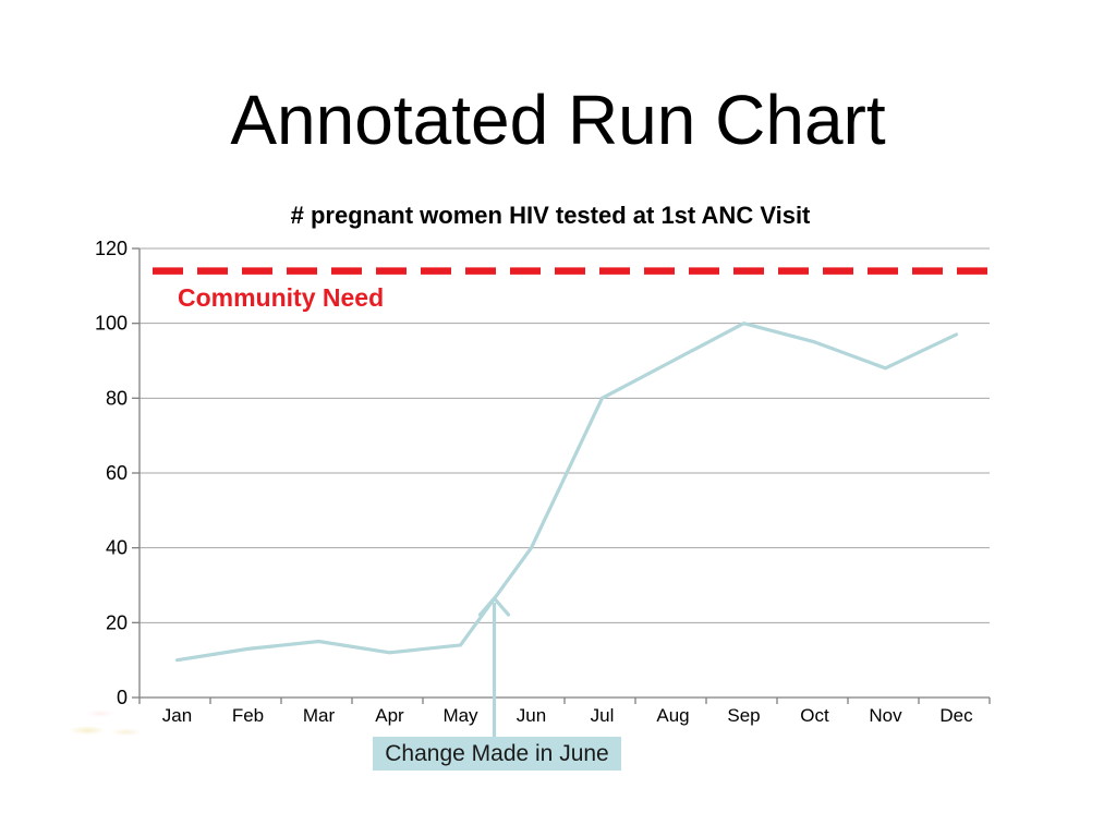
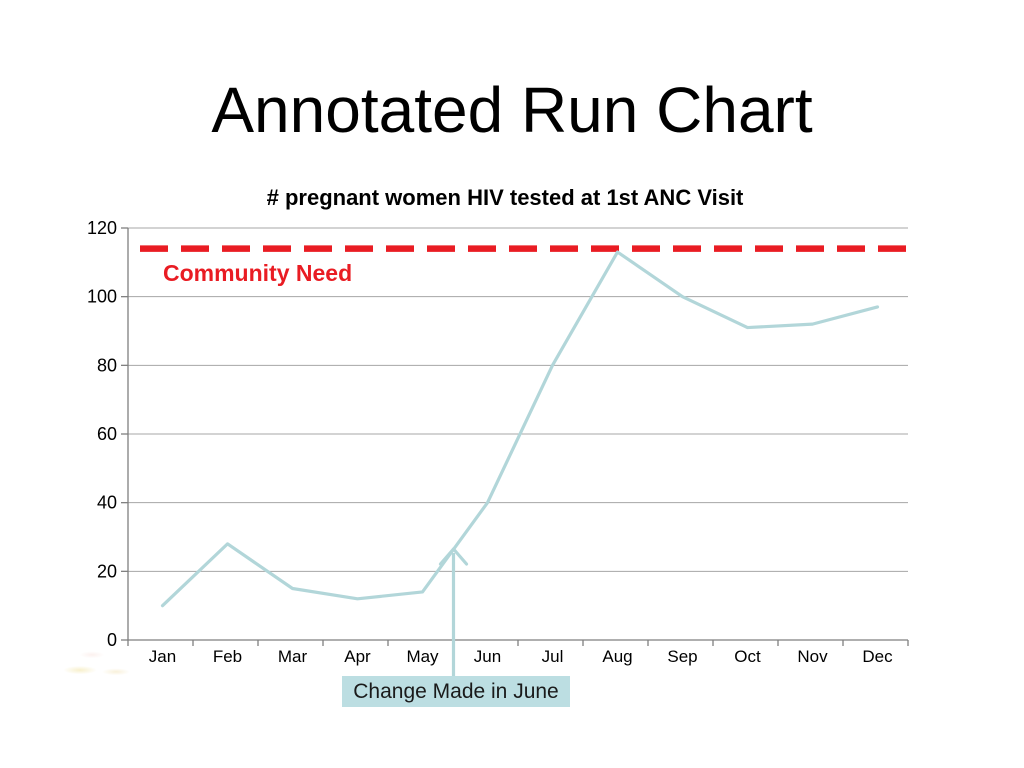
Feb: 13 -> 28
Aug: 90 -> 113
Oct: 95 -> 91
Nov: 88 -> 92
